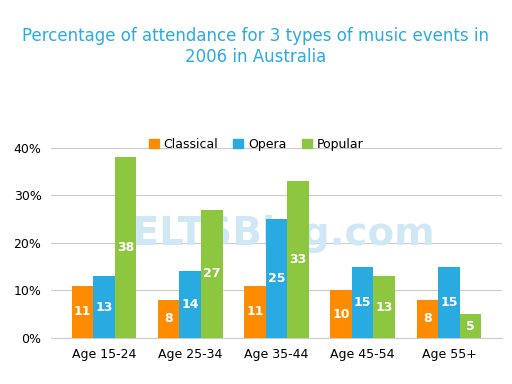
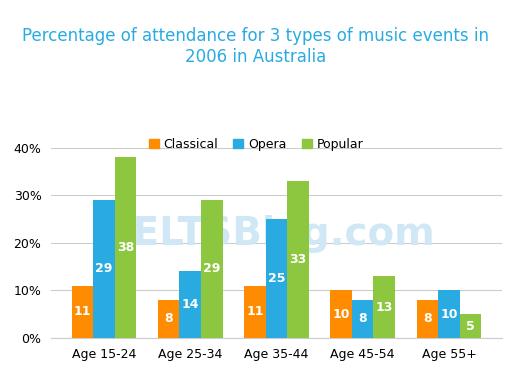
Opera/Age 15-24: 13 -> 29
Popular/Age 25-34: 27 -> 29
Opera/Age 45-54: 15 -> 8
Opera/Age 55+: 15 -> 10
